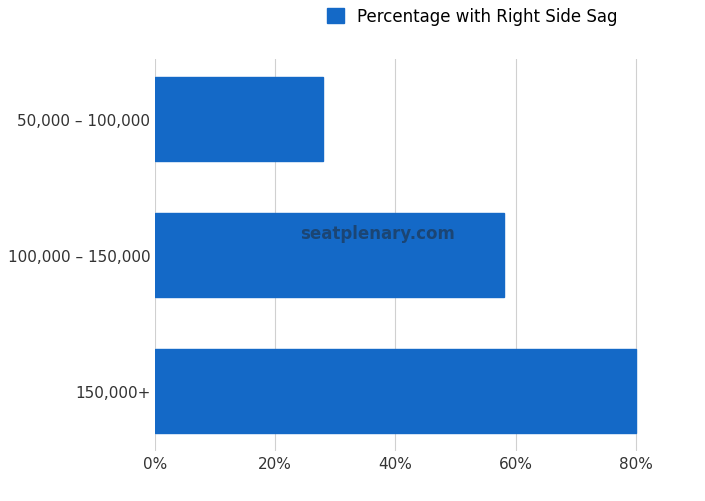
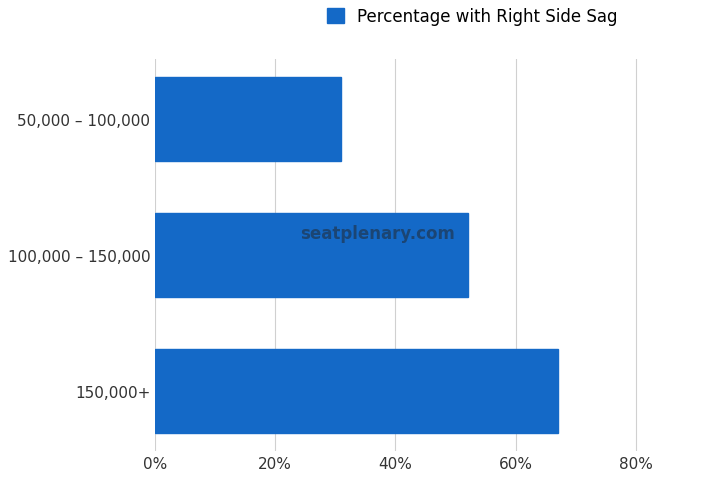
50,000 – 100,000: 28% -> 31%
100,000 – 150,000: 58% -> 52%
150,000+: 80% -> 67%
